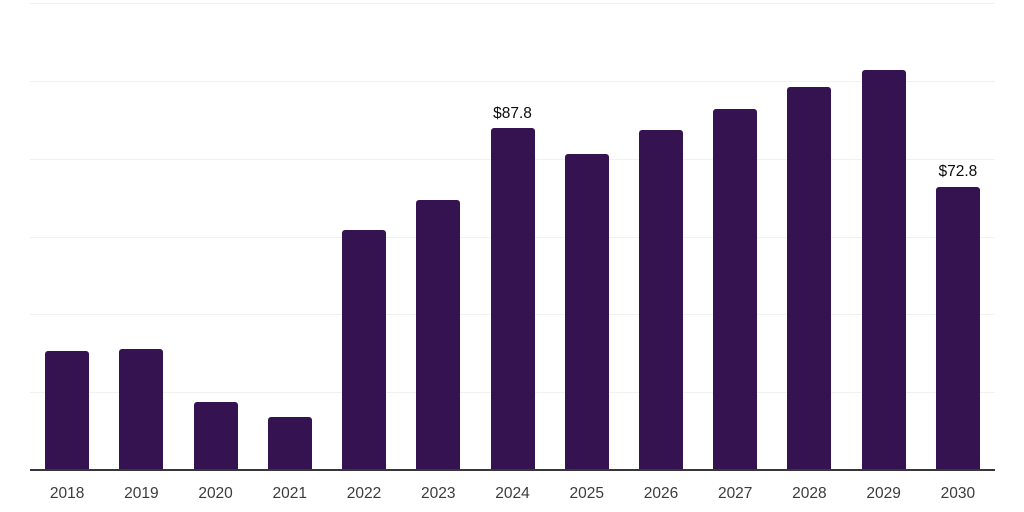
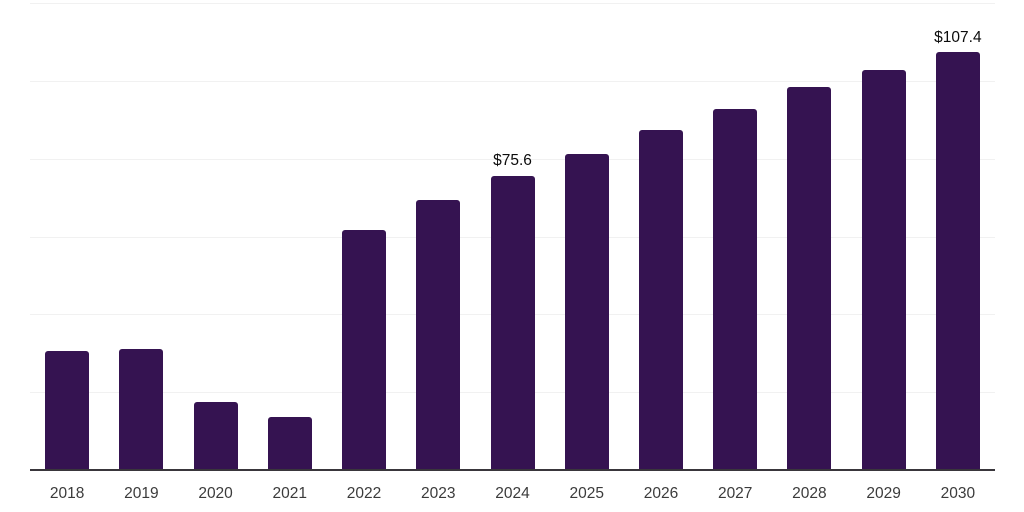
2024: $87.8 -> $75.6
2030: $72.8 -> $107.4
